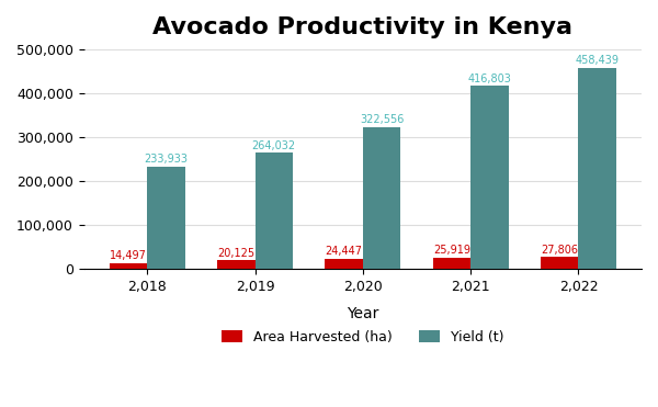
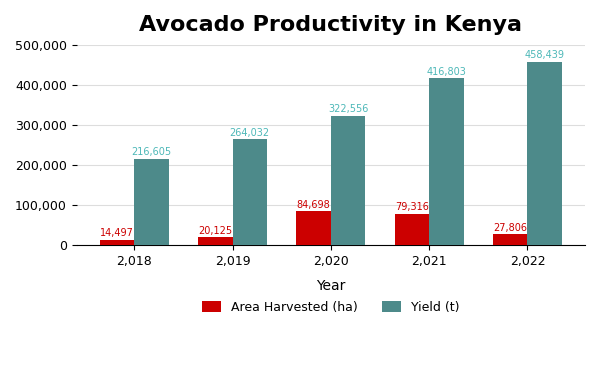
Yield (t)/2,018: 233,933 -> 216,605
Area Harvested (ha)/2,020: 24,447 -> 84,698
Area Harvested (ha)/2,021: 25,919 -> 79,316
